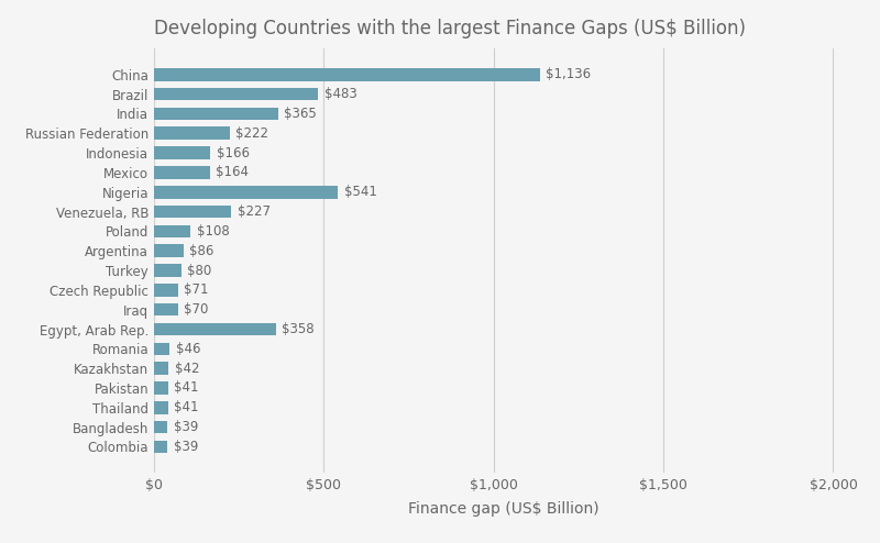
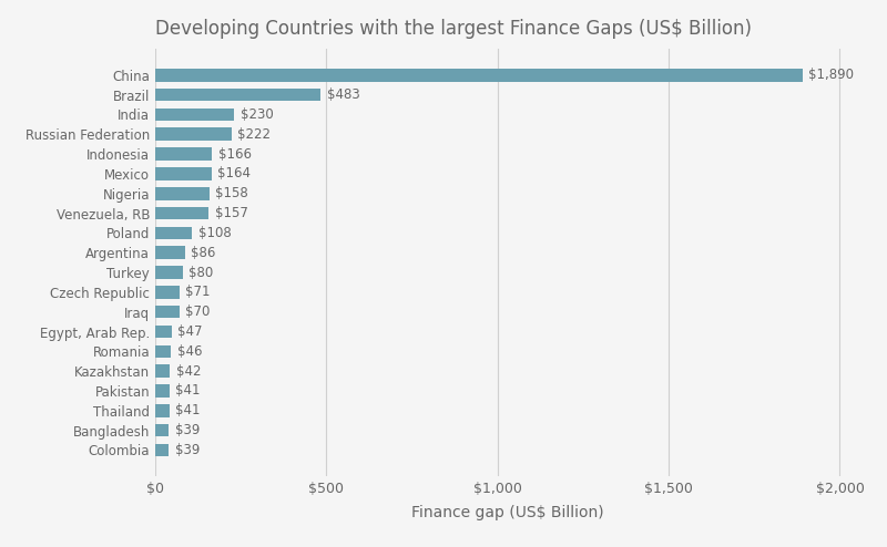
China: $1,136 -> $1,890
India: $365 -> $230
Nigeria: $541 -> $158
Venezuela, RB: $227 -> $157
Egypt, Arab Rep.: $358 -> $47
